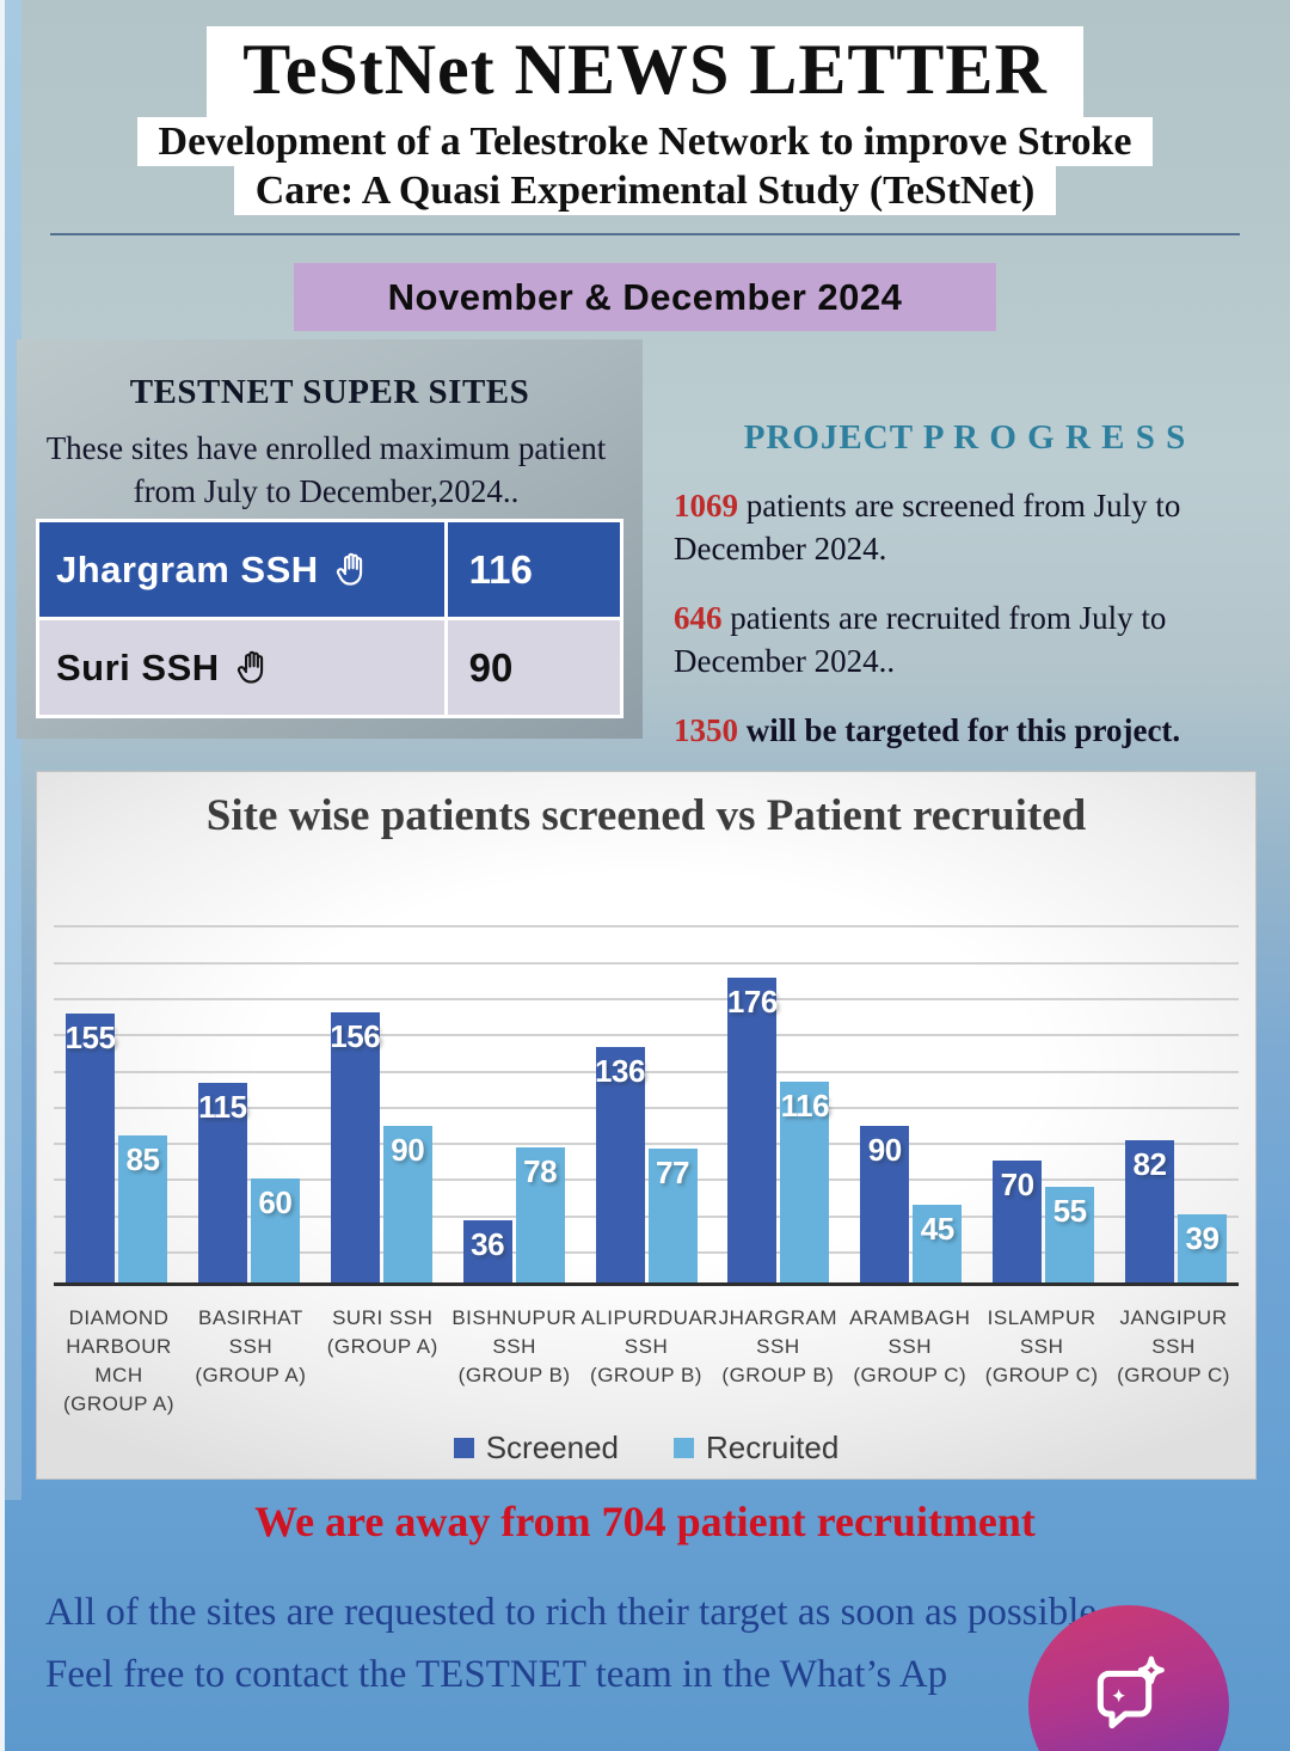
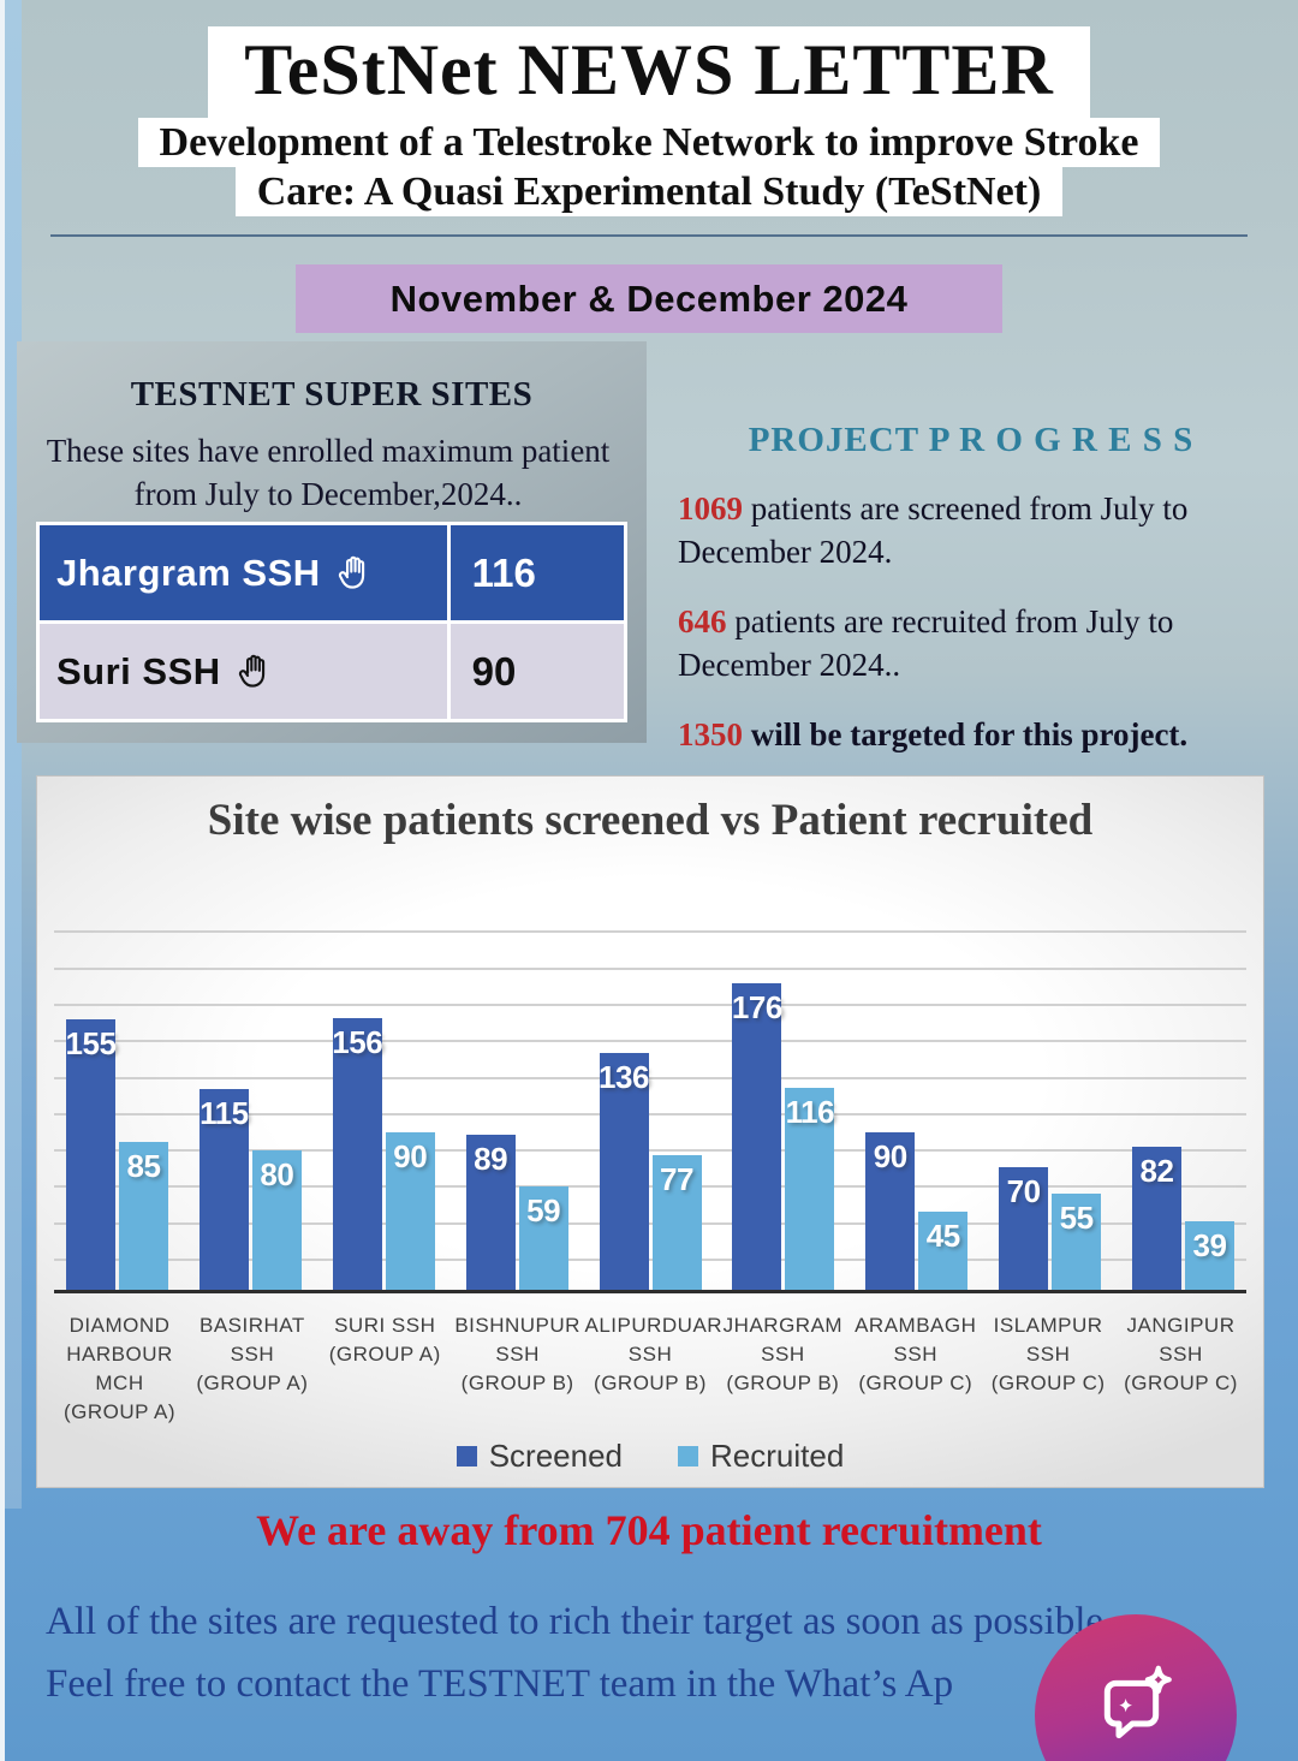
Recruited/BASIRHAT SSH (GROUP A): 60 -> 80
Screened/BISHNUPUR SSH (GROUP B): 36 -> 89
Recruited/BISHNUPUR SSH (GROUP B): 78 -> 59
